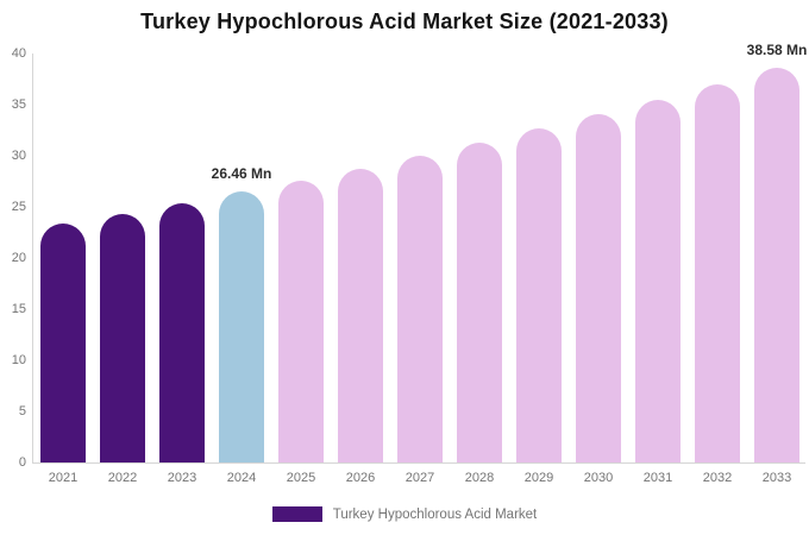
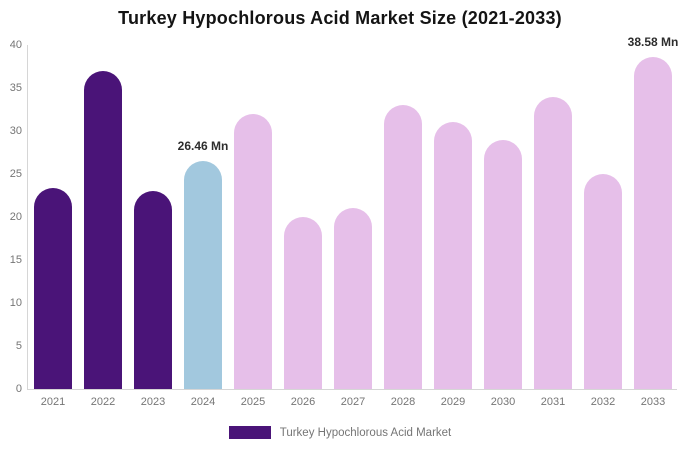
2022: 24 -> 37
2023: 25 -> 23
2025: 28 -> 32
2026: 29 -> 20
2027: 30 -> 21
2028: 31 -> 33
2029: 33 -> 31
2030: 34 -> 29
2031: 35 -> 34
2032: 37 -> 25
